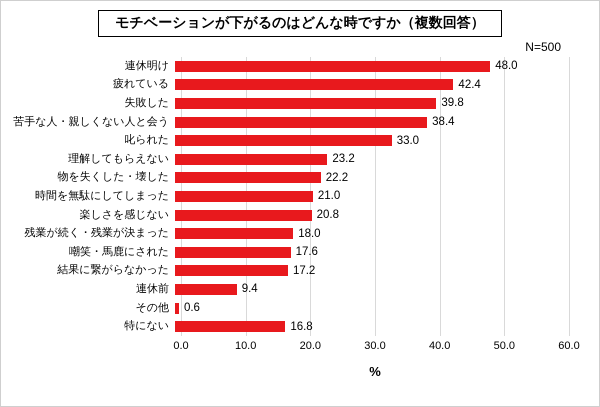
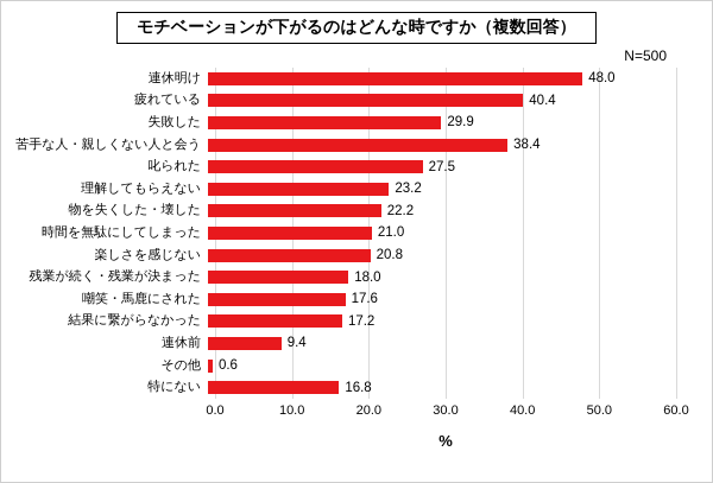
疲れている: 42.4 -> 40.4
失敗した: 39.8 -> 29.9
叱られた: 33.0 -> 27.5
